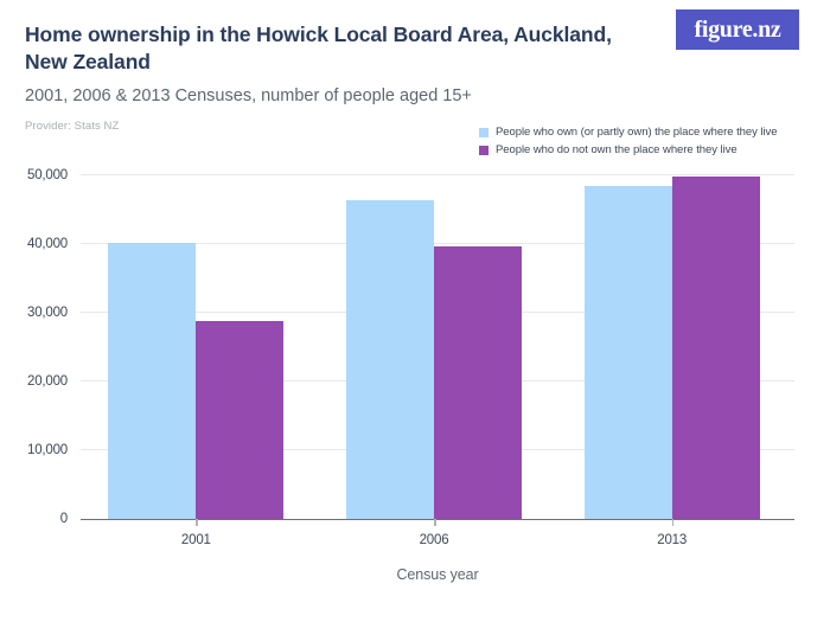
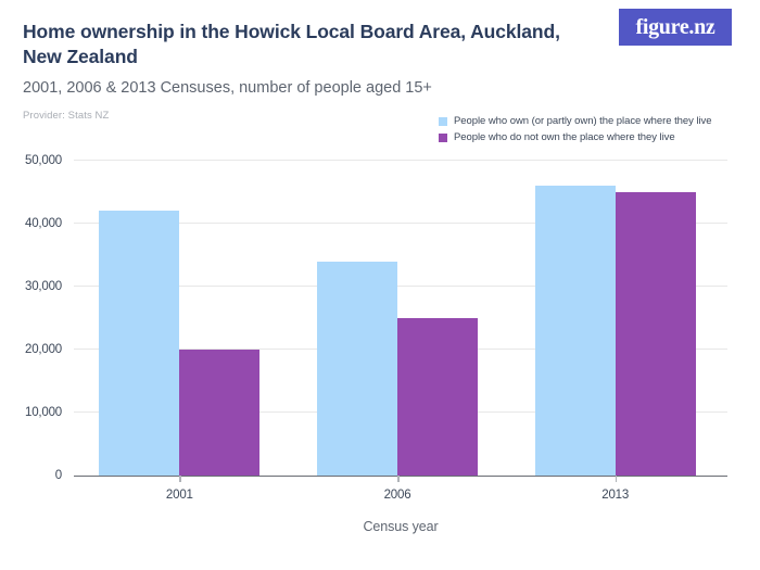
People who own (or partly own) the place where they live/2001: 40000 -> 42000
People who do not own the place where they live/2001: 29000 -> 20000
People who own (or partly own) the place where they live/2006: 46000 -> 34000
People who do not own the place where they live/2006: 40000 -> 25000
People who own (or partly own) the place where they live/2013: 48000 -> 46000
People who do not own the place where they live/2013: 50000 -> 45000
